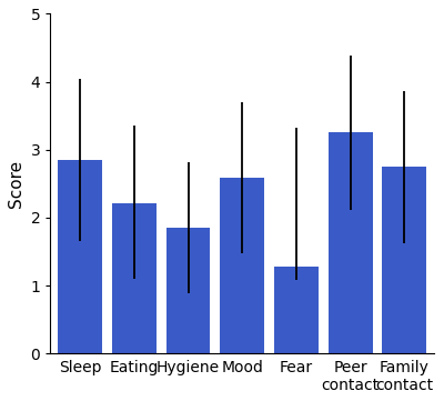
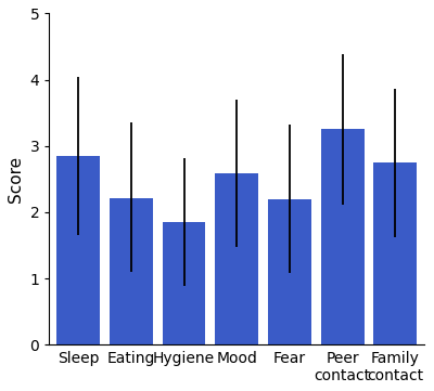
Fear: 1.28 -> 2.20
